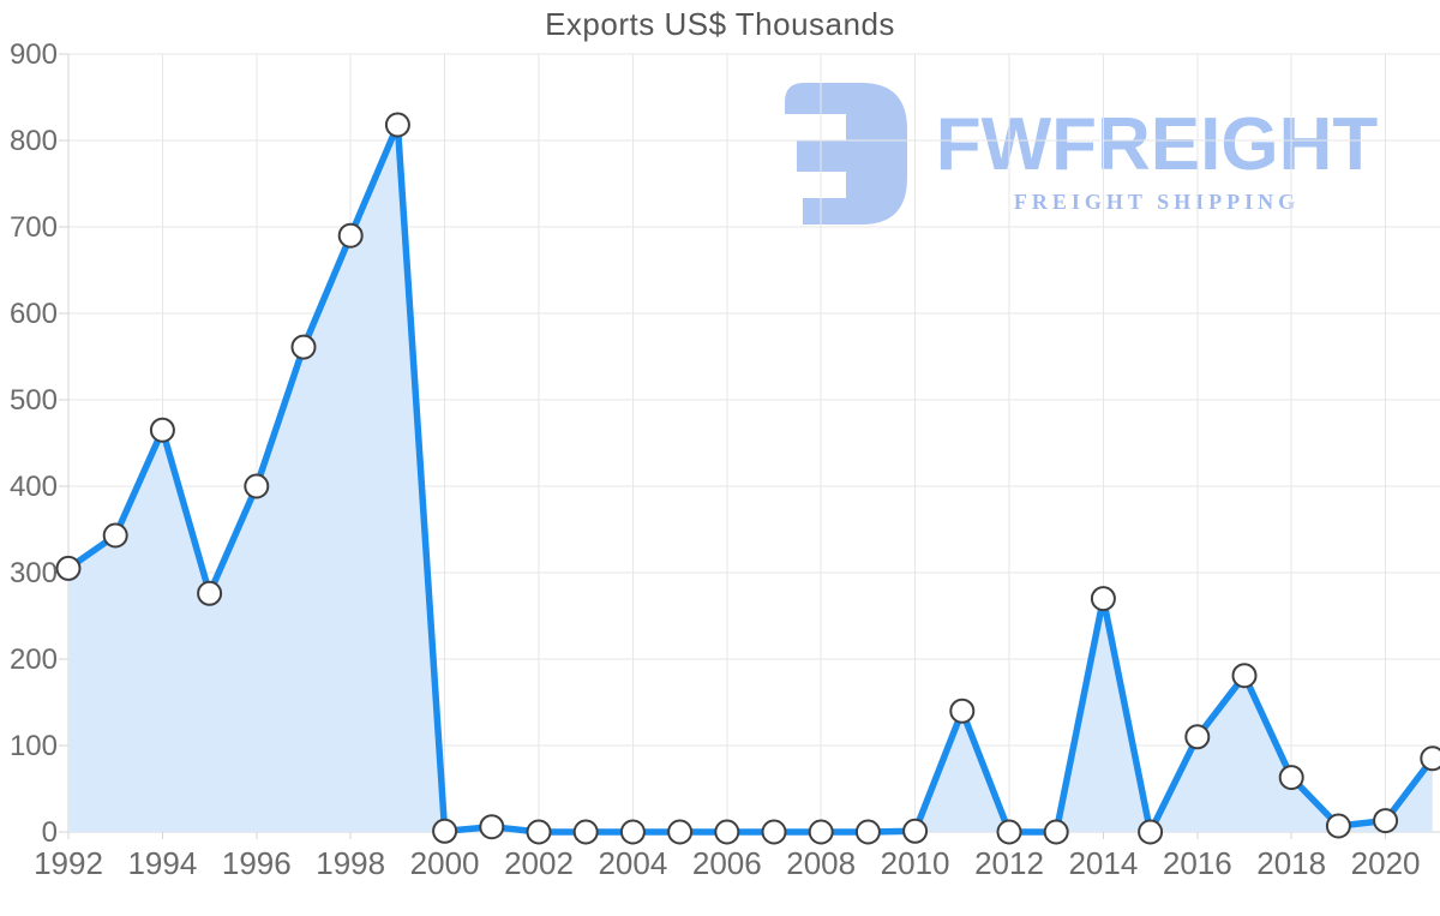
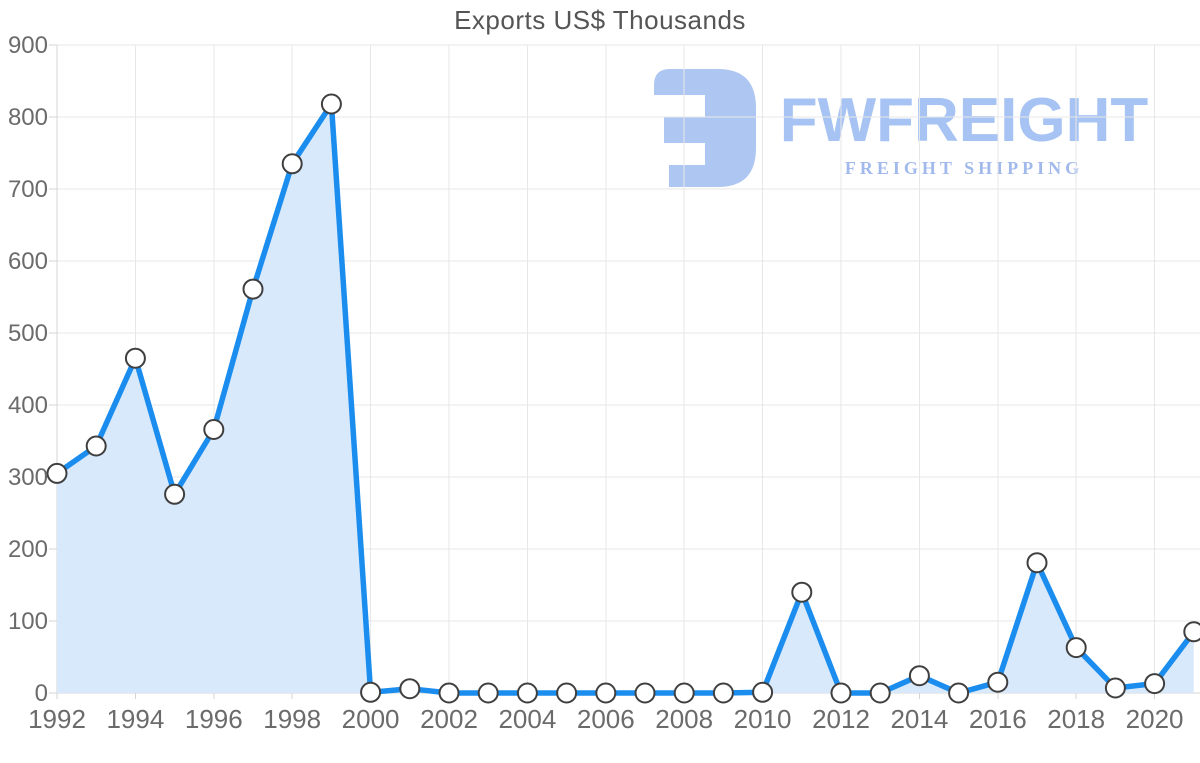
1996: 400 -> 370
1998: 690 -> 740
2014: 270 -> 20
2016: 110 -> 20
